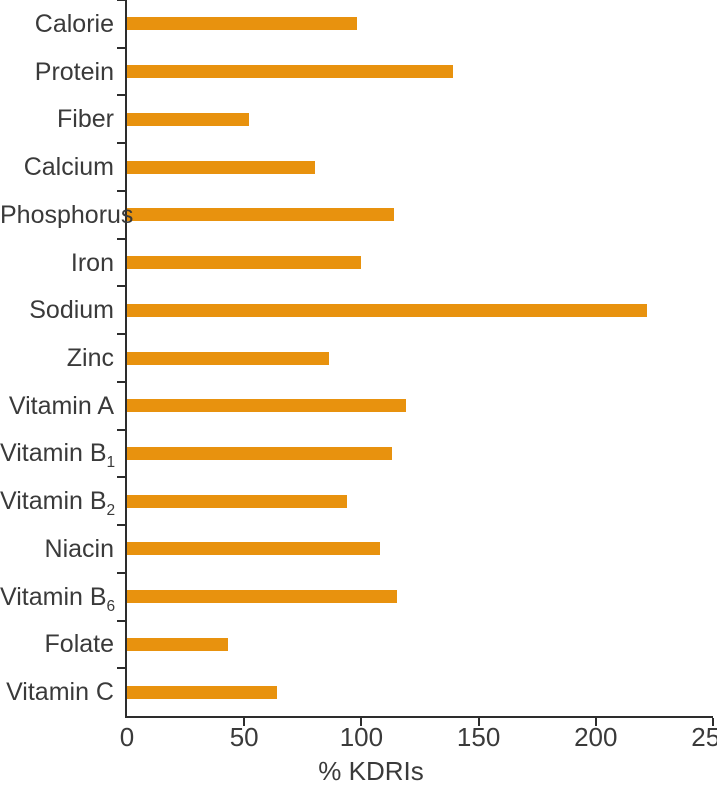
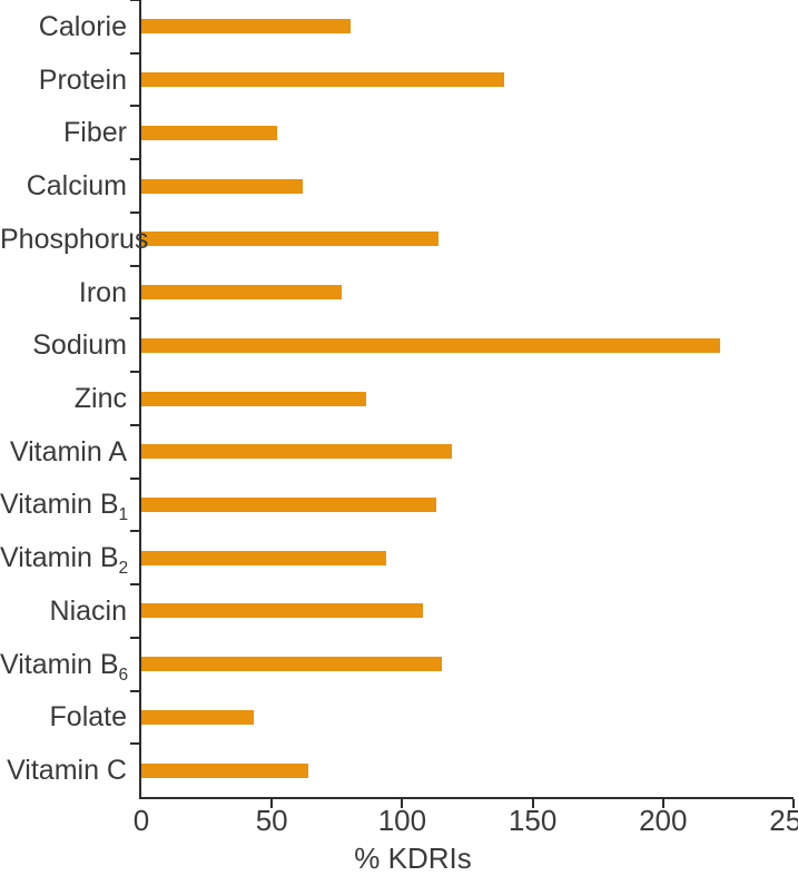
Calorie: 98 -> 80
Calcium: 80 -> 62
Iron: 100 -> 77
